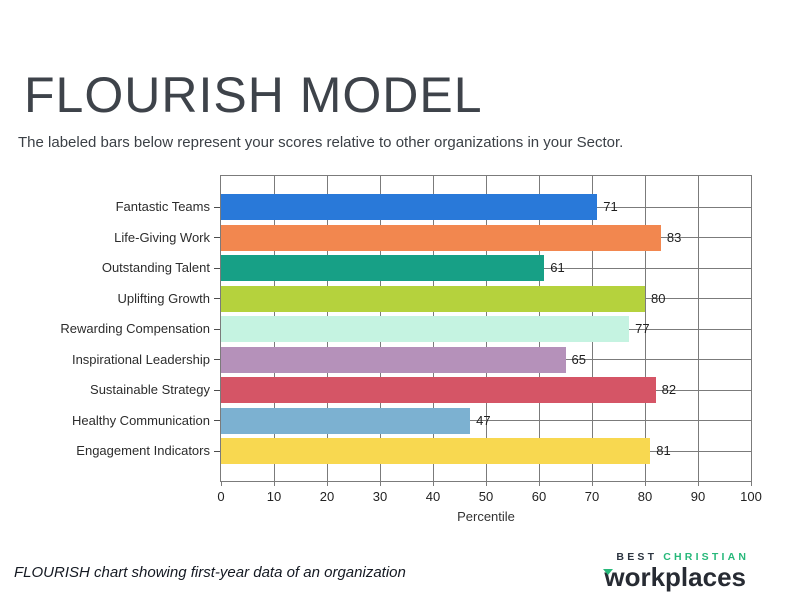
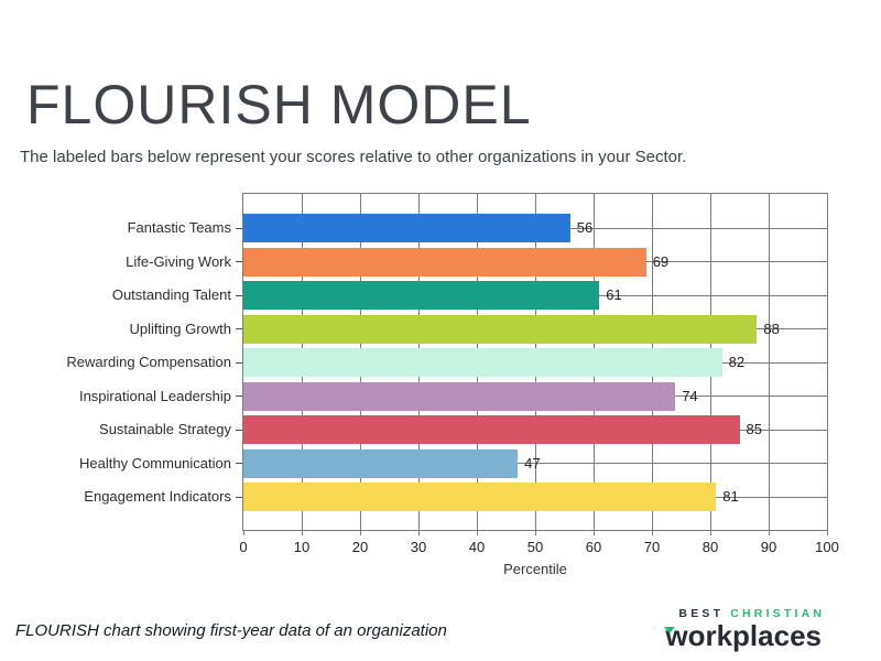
Fantastic Teams: 71 -> 56
Life-Giving Work: 83 -> 69
Uplifting Growth: 80 -> 88
Rewarding Compensation: 77 -> 82
Inspirational Leadership: 65 -> 74
Sustainable Strategy: 82 -> 85
